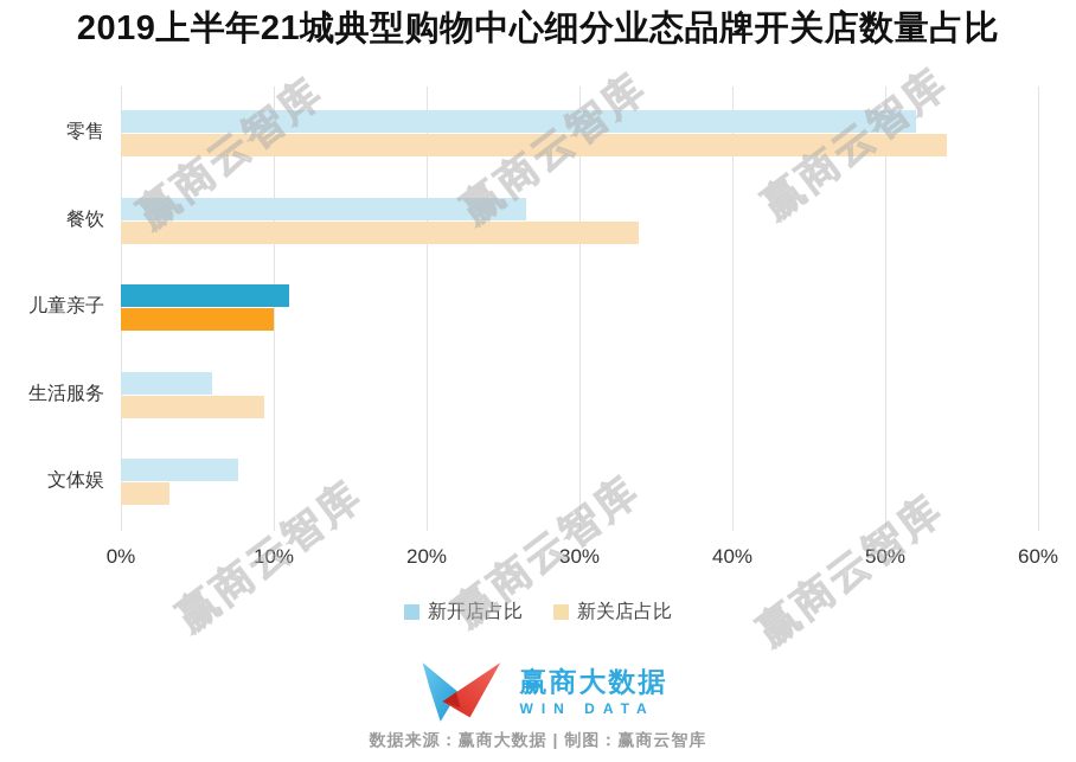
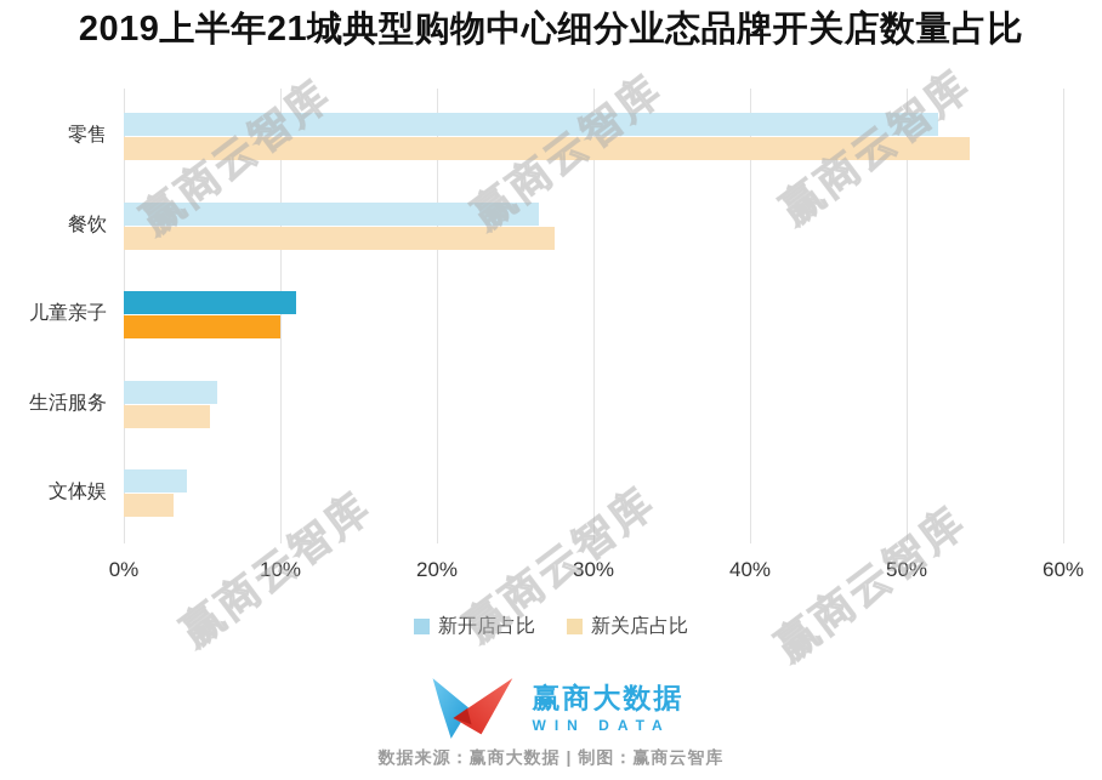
新关店占比/餐饮: 33.9% -> 27.5%
新关店占比/生活服务: 9.4% -> 5.5%
新开店占比/文体娱: 7.7% -> 4.0%
